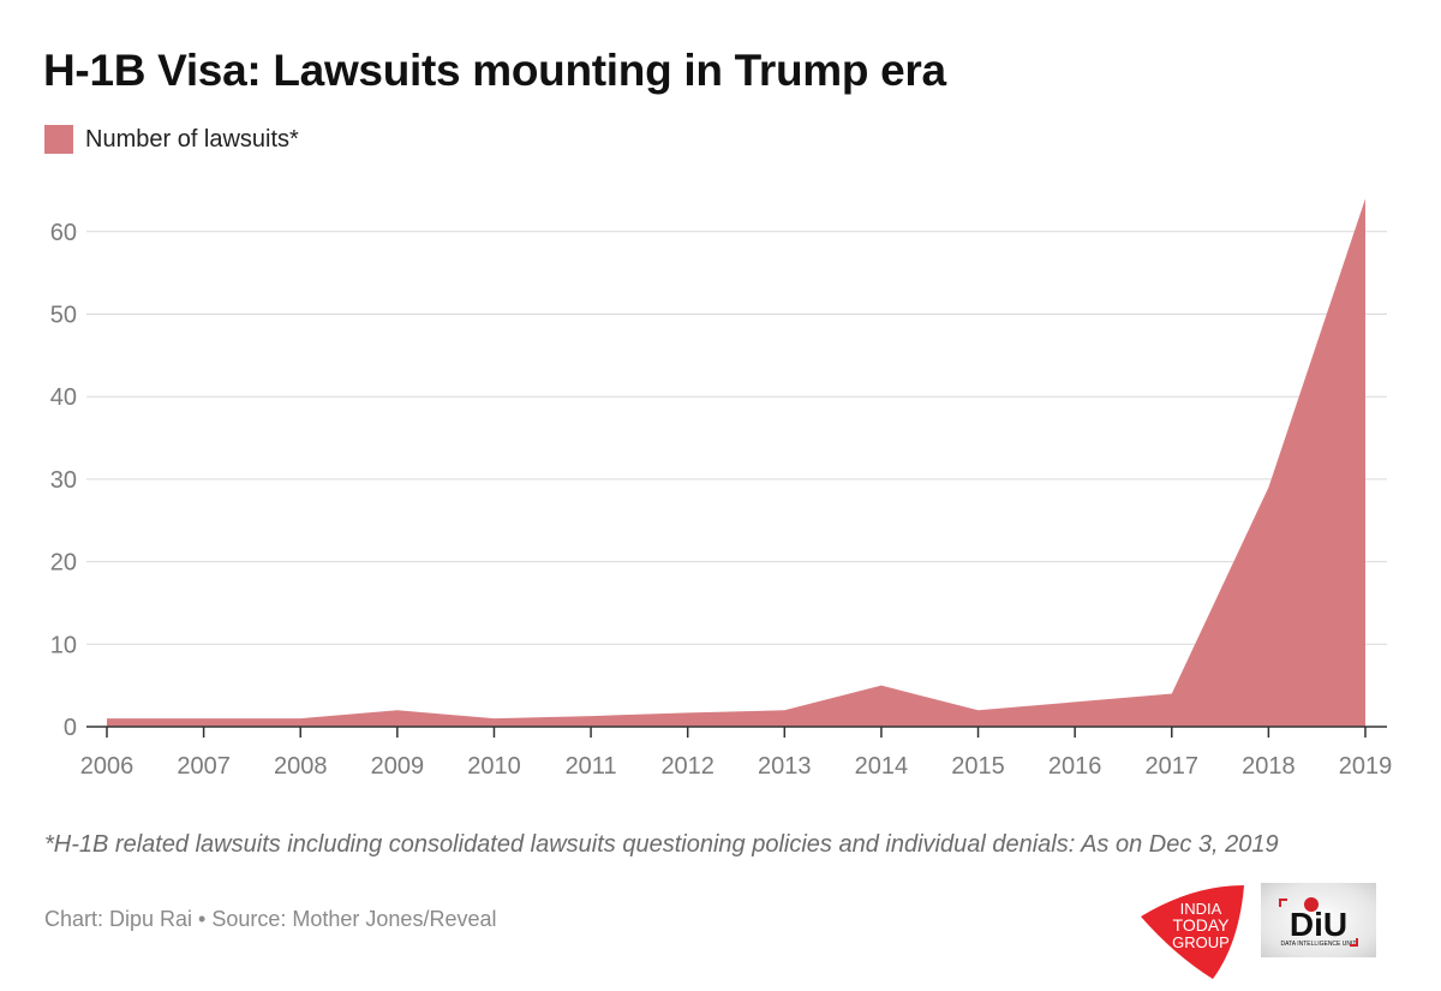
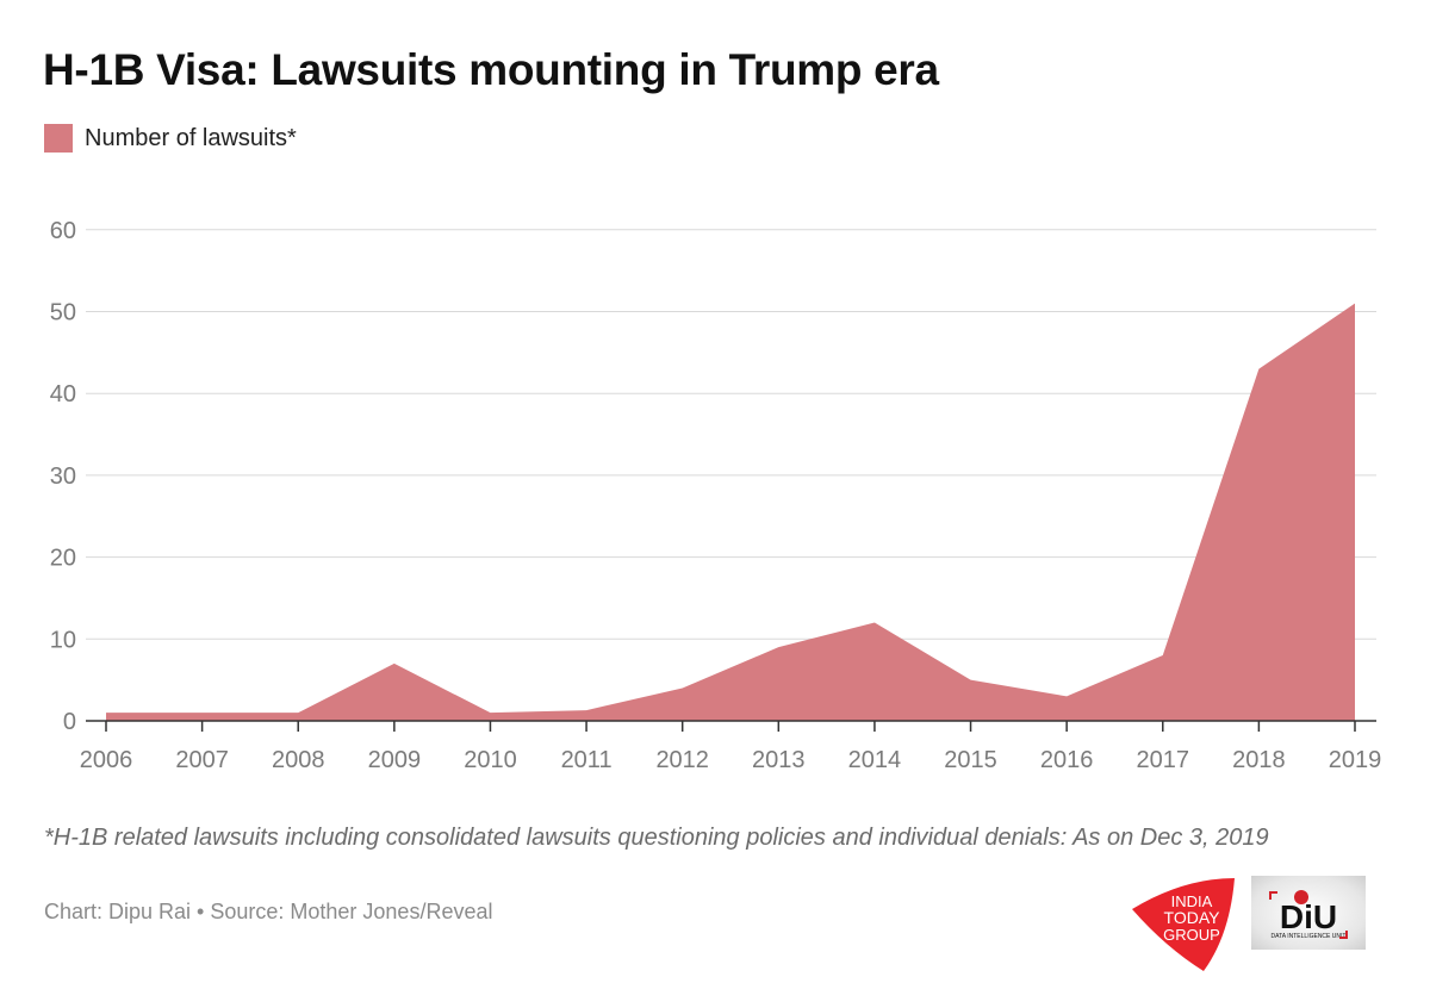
2009: 2 -> 7
2012: 2 -> 4
2013: 2 -> 9
2014: 5 -> 12
2015: 2 -> 5
2017: 4 -> 8
2018: 29 -> 43
2019: 64 -> 51
